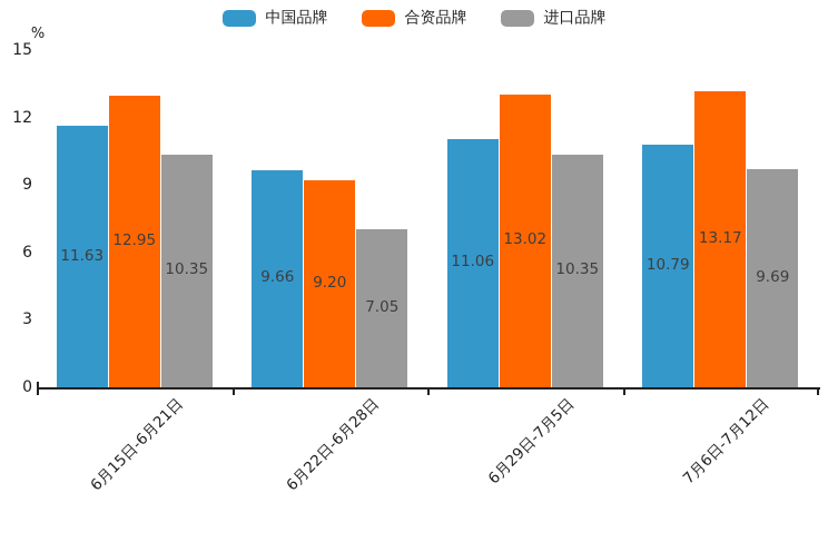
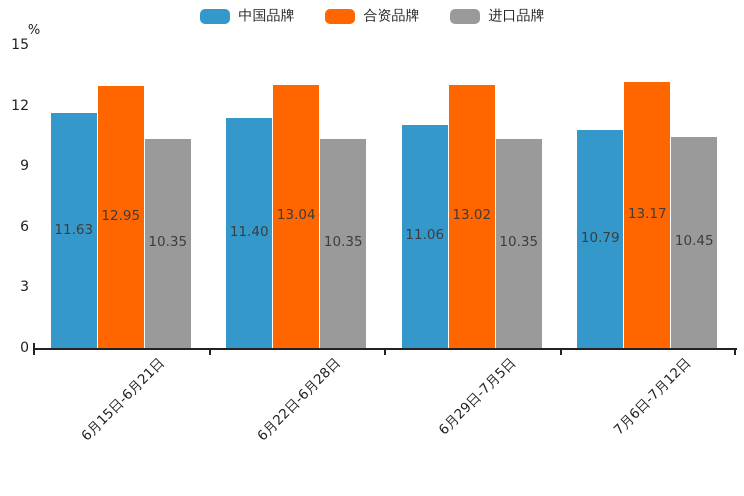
中国品牌/6月22日-6月28日: 9.66 -> 11.40
合资品牌/6月22日-6月28日: 9.20 -> 13.04
进口品牌/6月22日-6月28日: 7.05 -> 10.35
进口品牌/7月6日-7月12日: 9.69 -> 10.45
